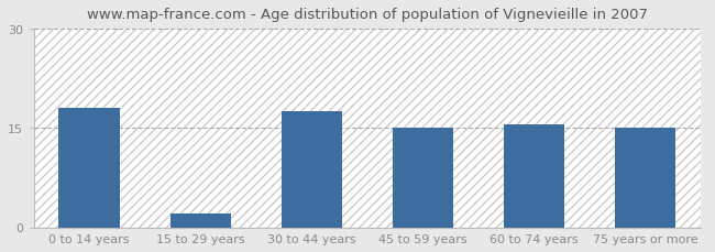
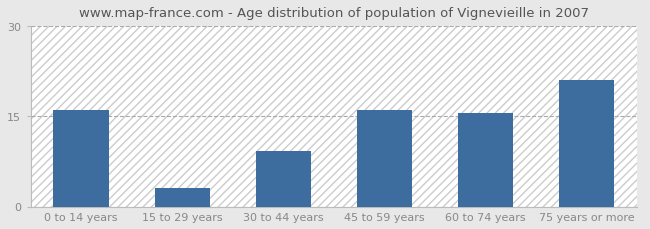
0 to 14 years: 18.0 -> 16.0
15 to 29 years: 2.0 -> 3.0
30 to 44 years: 17.5 -> 9.2
45 to 59 years: 15.0 -> 16.0
75 years or more: 15.0 -> 21.0
